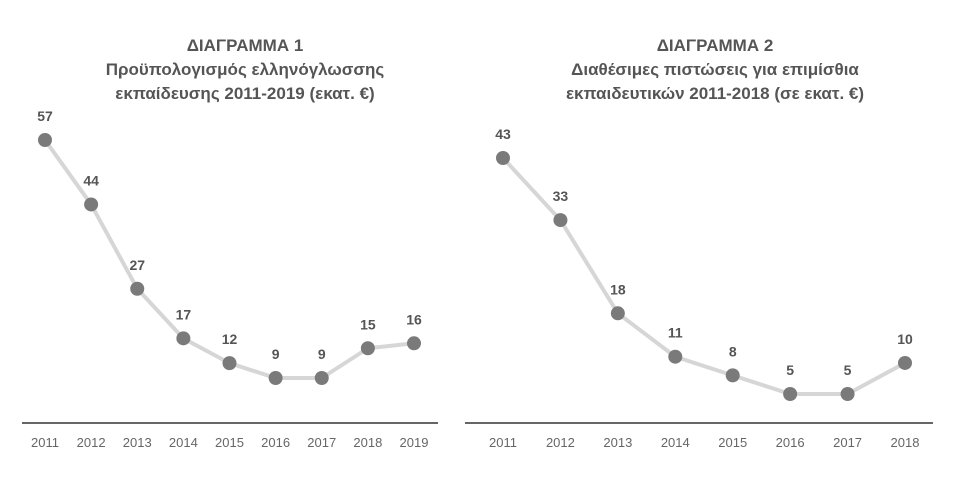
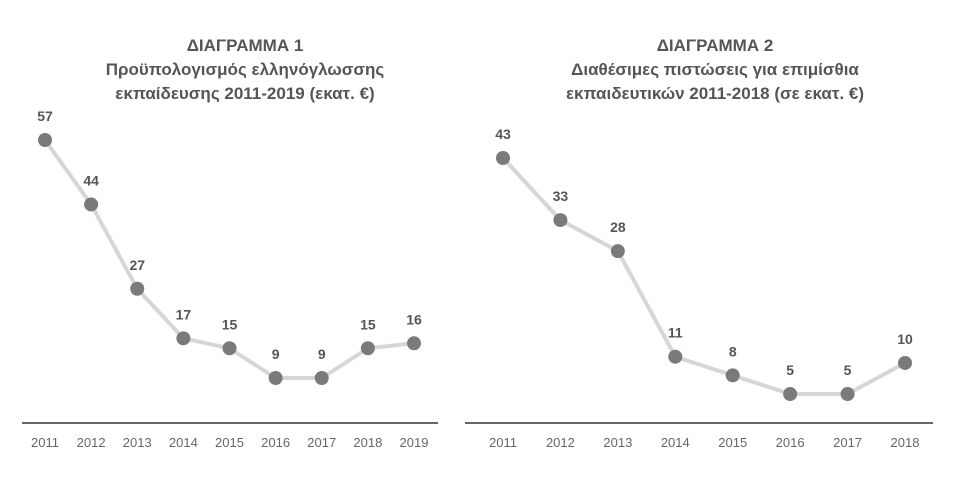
ΔΙΑΓΡΑΜΜΑ 1/2015: 12 -> 15
ΔΙΑΓΡΑΜΜΑ 2/2013: 18 -> 28
